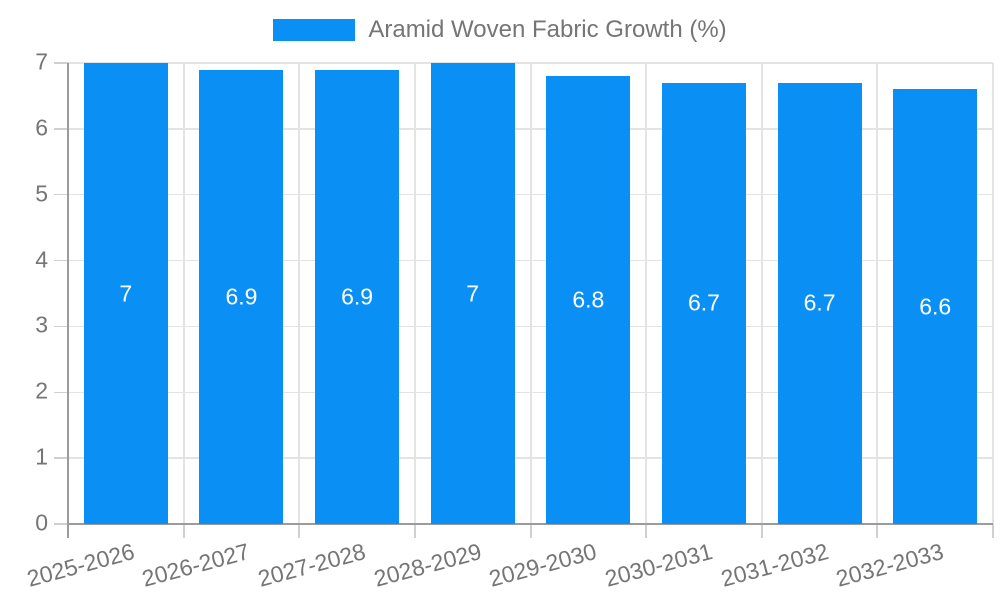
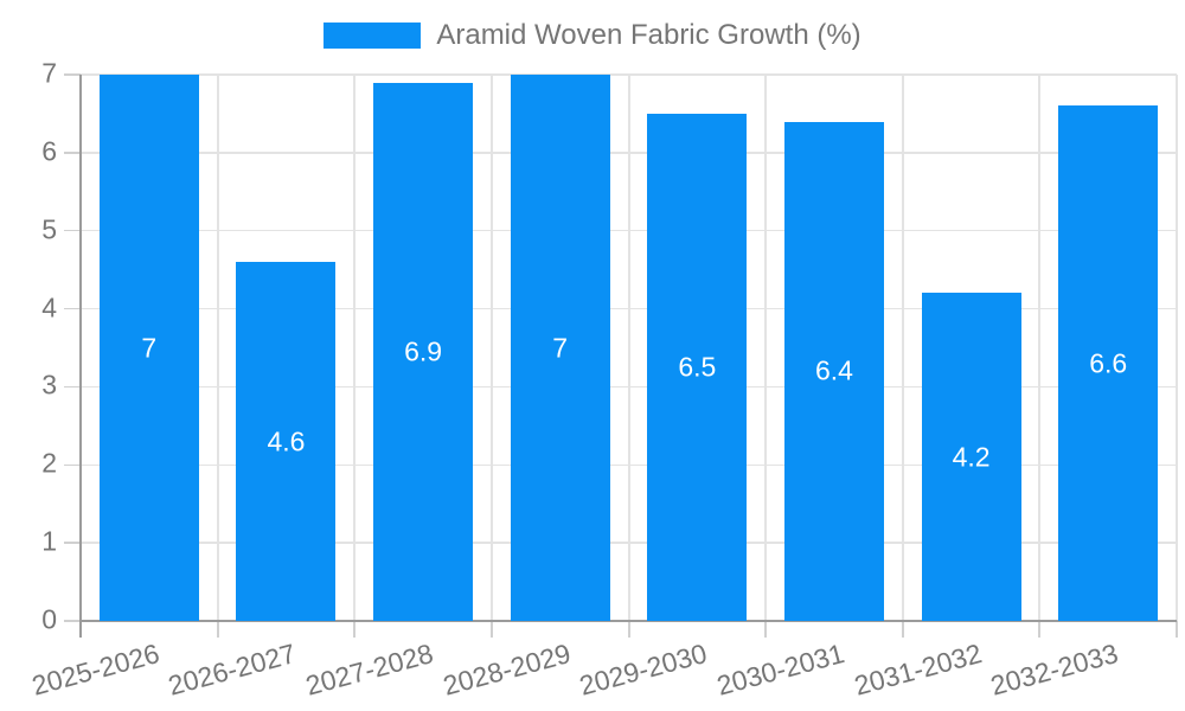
2026-2027: 6.9 -> 4.6
2029-2030: 6.8 -> 6.5
2030-2031: 6.7 -> 6.4
2031-2032: 6.7 -> 4.2
